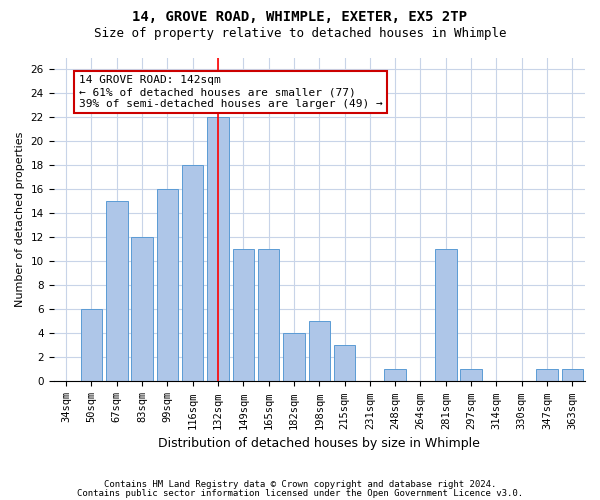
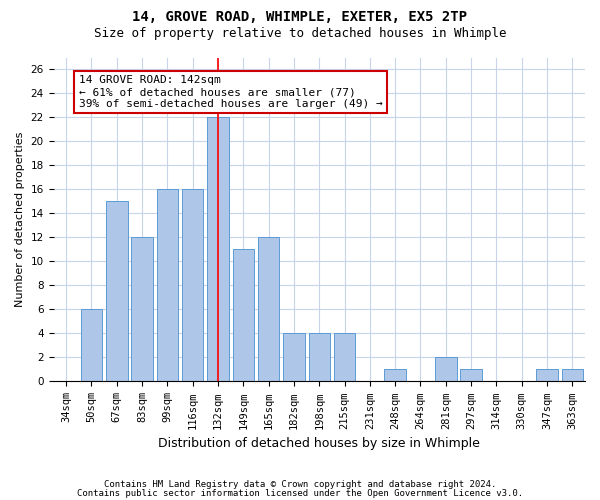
116sqm: 18 -> 16
165sqm: 11 -> 12
198sqm: 5 -> 4
215sqm: 3 -> 4
281sqm: 11 -> 2
